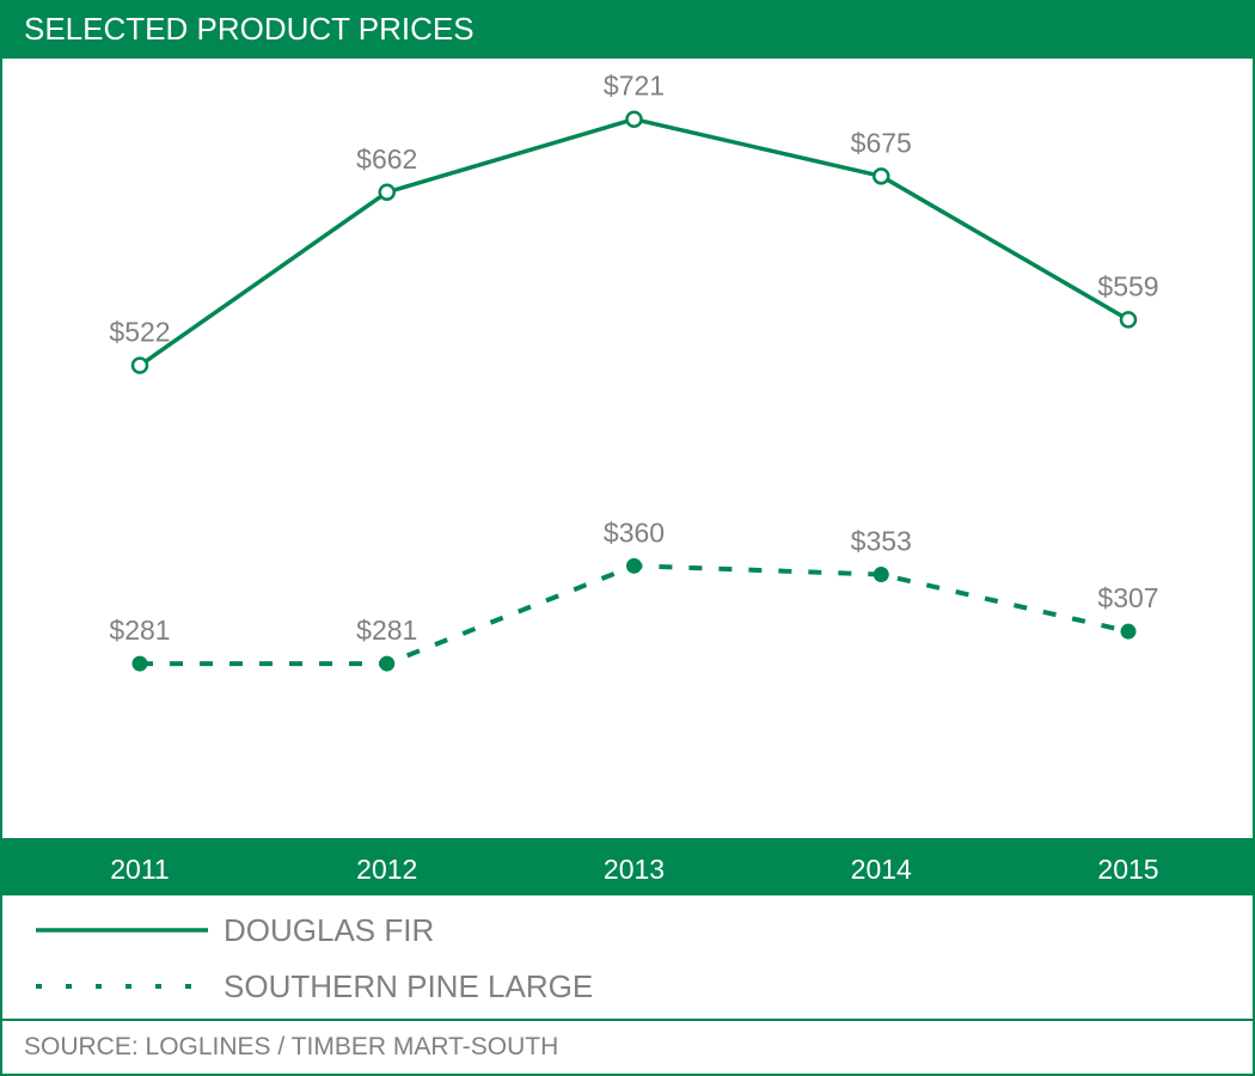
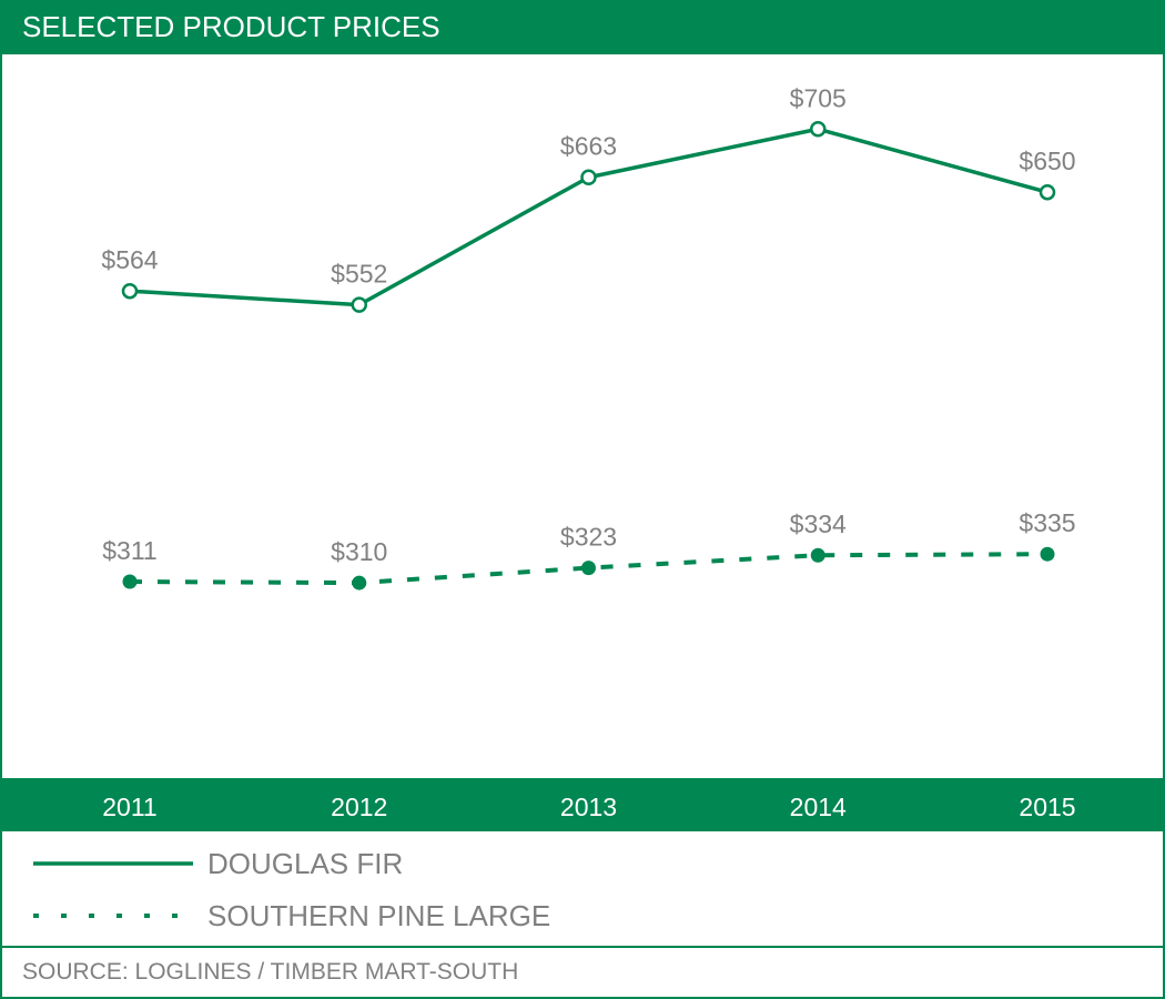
DOUGLAS FIR/2011: $522 -> $564
SOUTHERN PINE LARGE/2011: $281 -> $311
DOUGLAS FIR/2012: $662 -> $552
SOUTHERN PINE LARGE/2012: $281 -> $310
DOUGLAS FIR/2013: $721 -> $663
SOUTHERN PINE LARGE/2013: $360 -> $323
DOUGLAS FIR/2014: $675 -> $705
SOUTHERN PINE LARGE/2014: $353 -> $334
DOUGLAS FIR/2015: $559 -> $650
SOUTHERN PINE LARGE/2015: $307 -> $335
